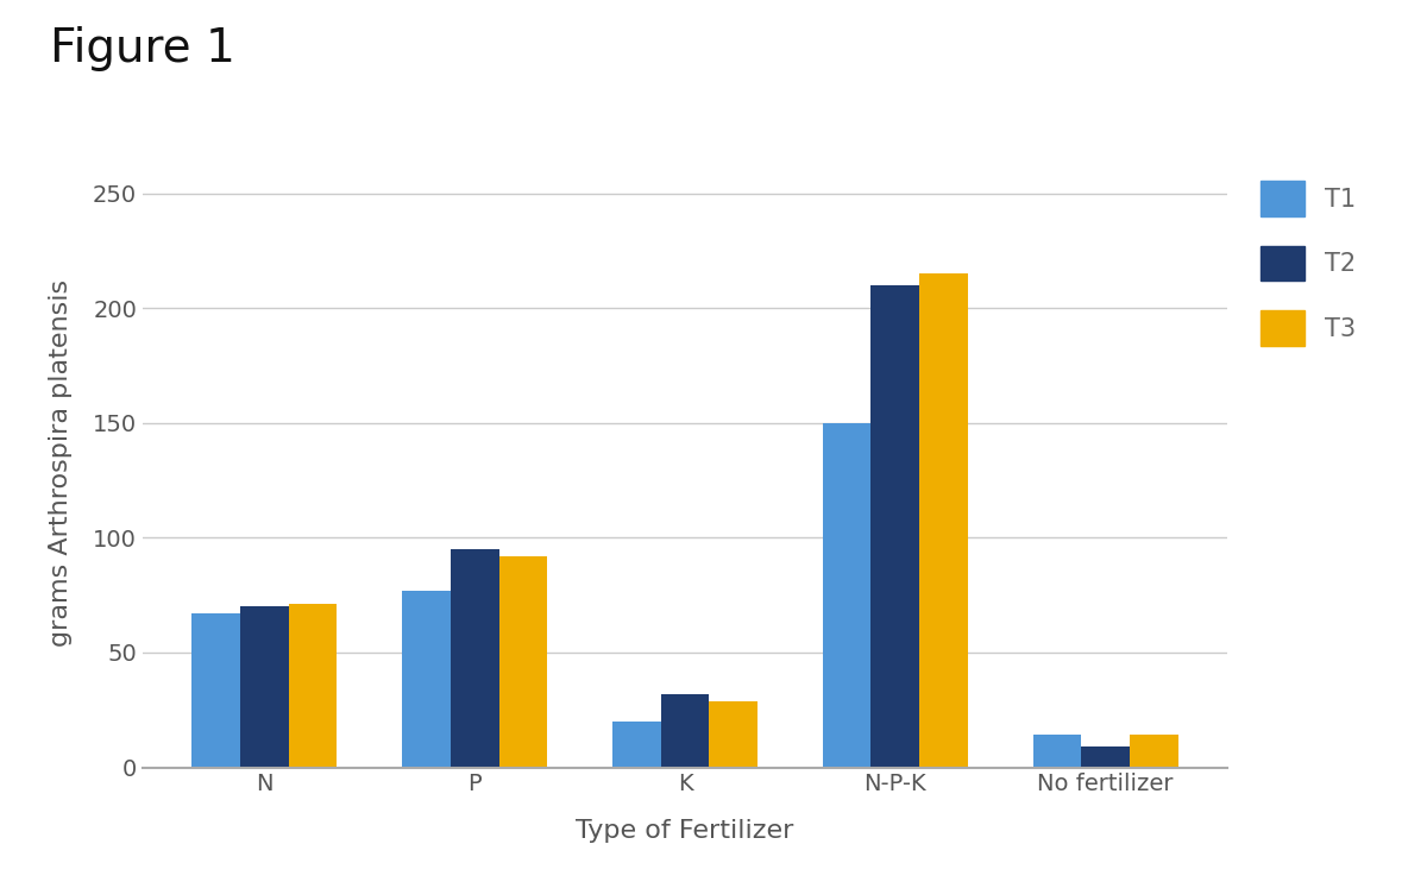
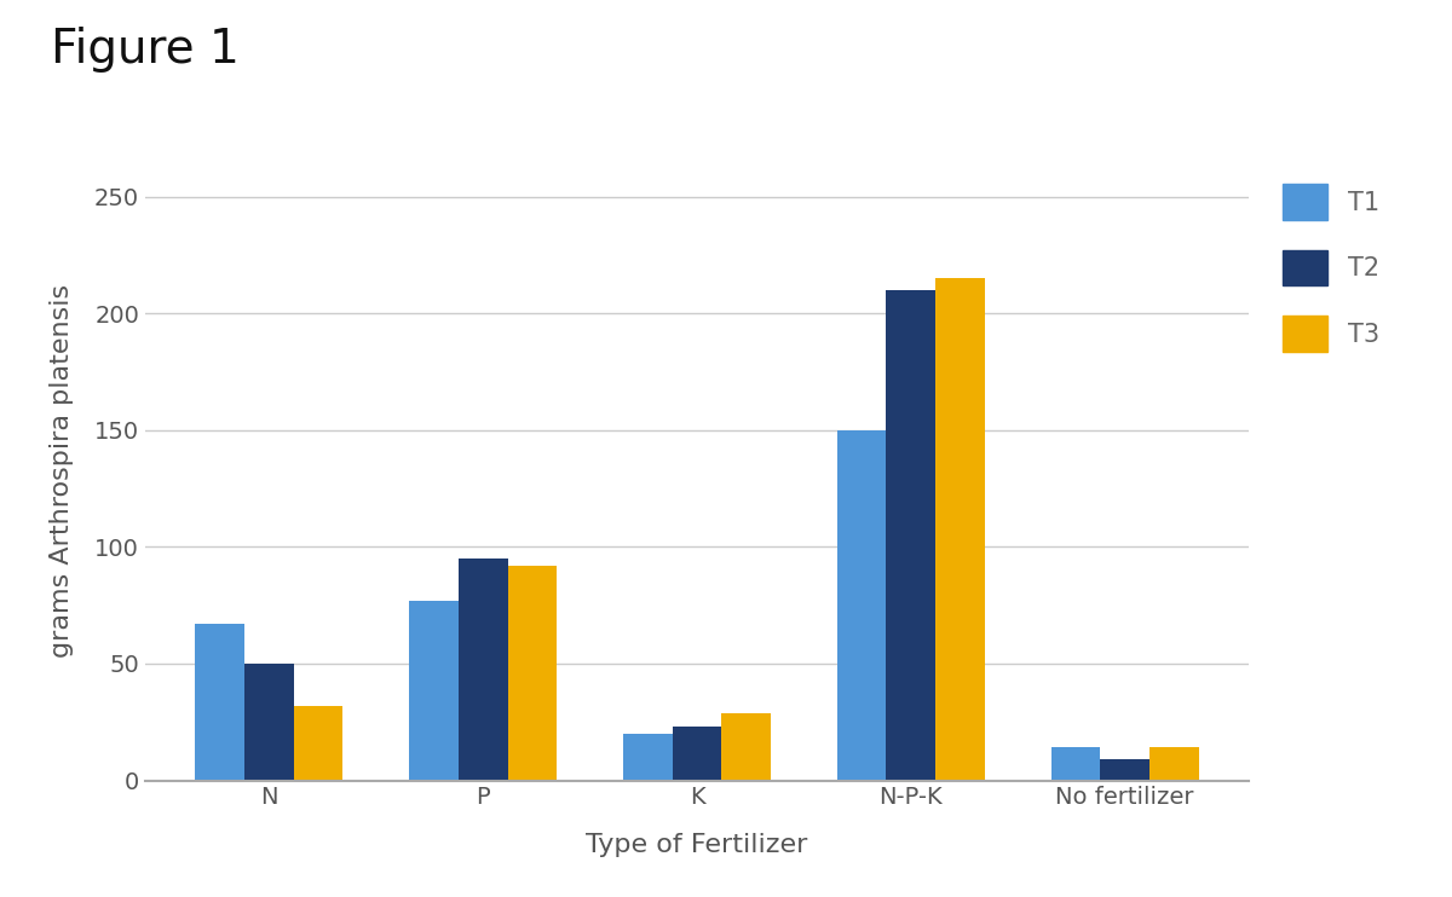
T2/N: 70 -> 50
T3/N: 71 -> 32
T2/K: 32 -> 23
